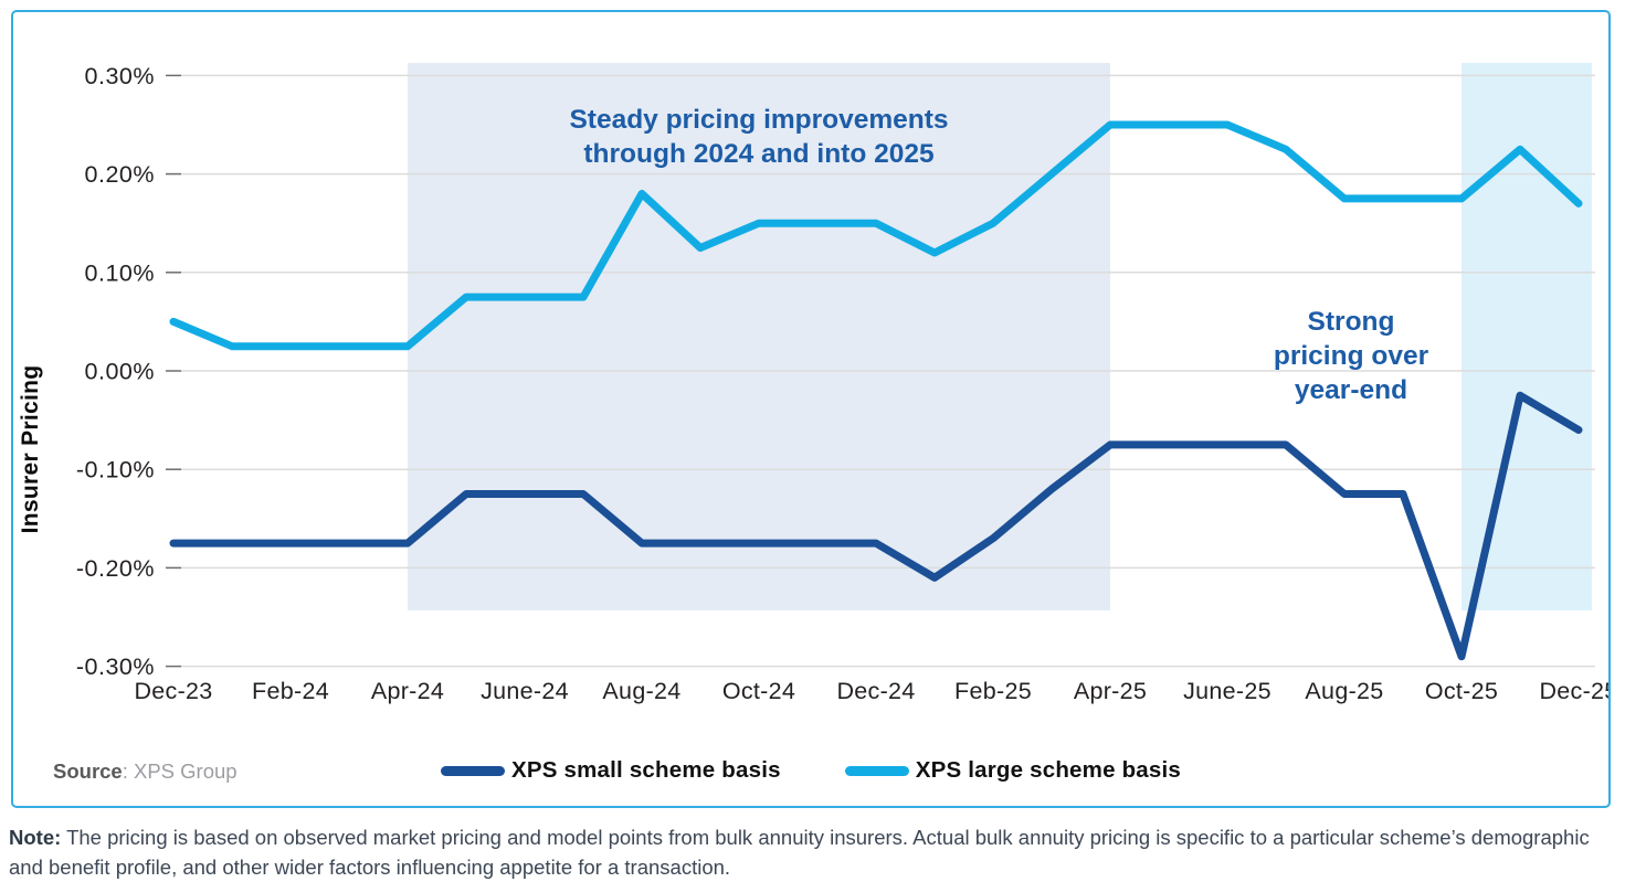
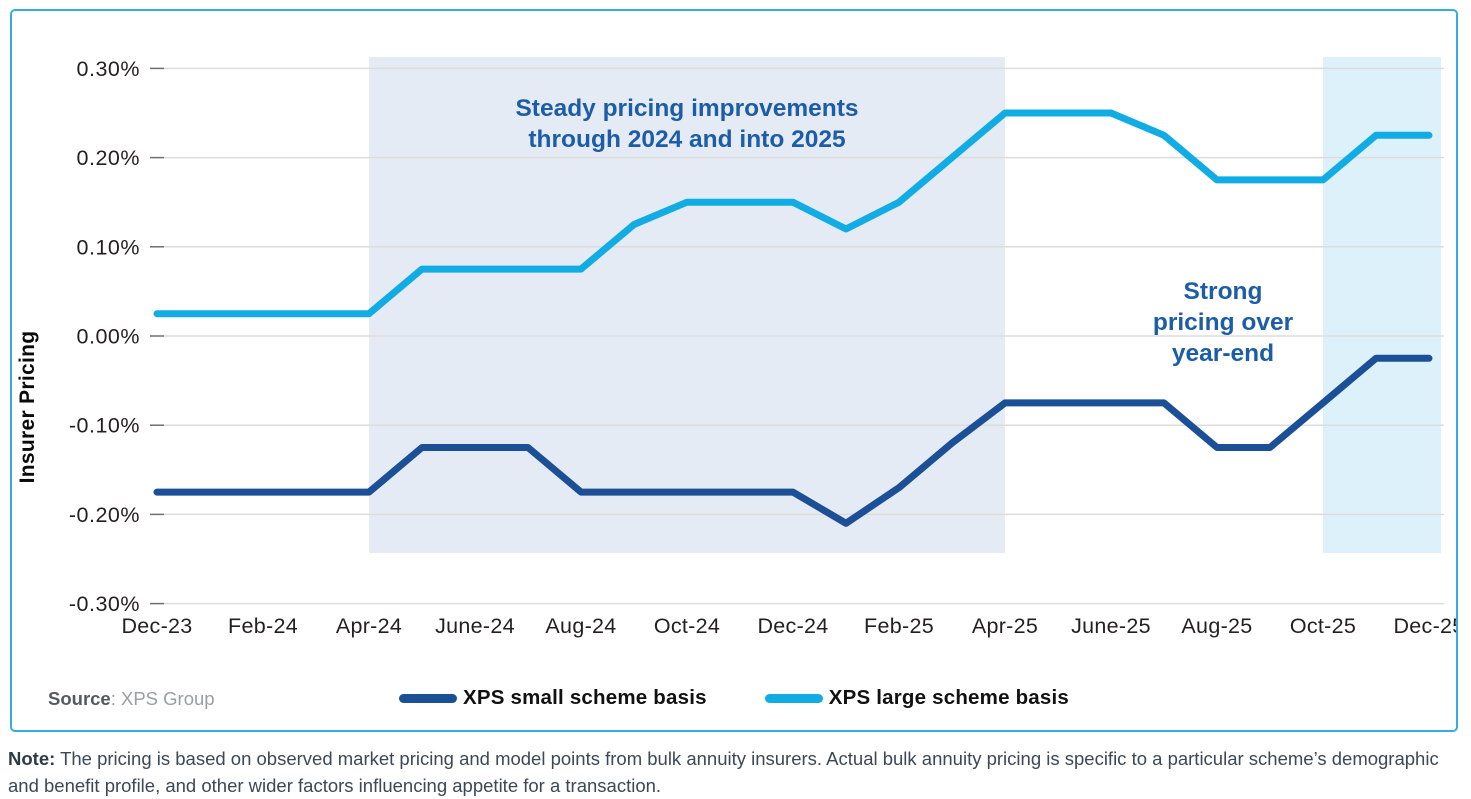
XPS large scheme basis/Dec-23: 0.05% -> 0.03%
XPS large scheme basis/Aug-24: 0.18% -> 0.07%
XPS small scheme basis/Oct-25: -0.29% -> -0.07%
XPS small scheme basis/Dec-25: -0.06% -> -0.03%
XPS large scheme basis/Dec-25: 0.17% -> 0.23%
